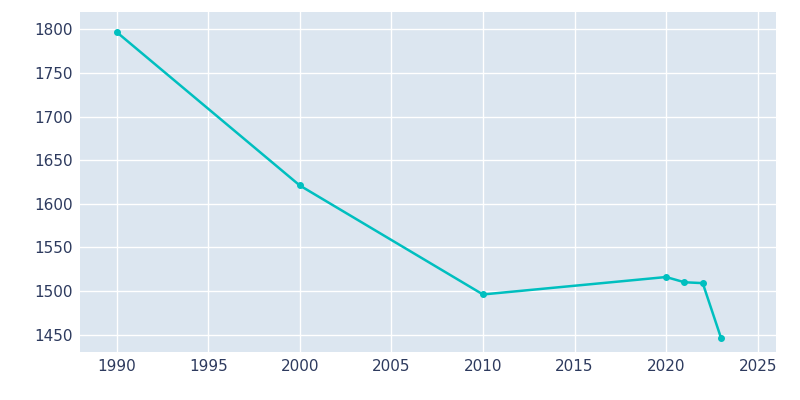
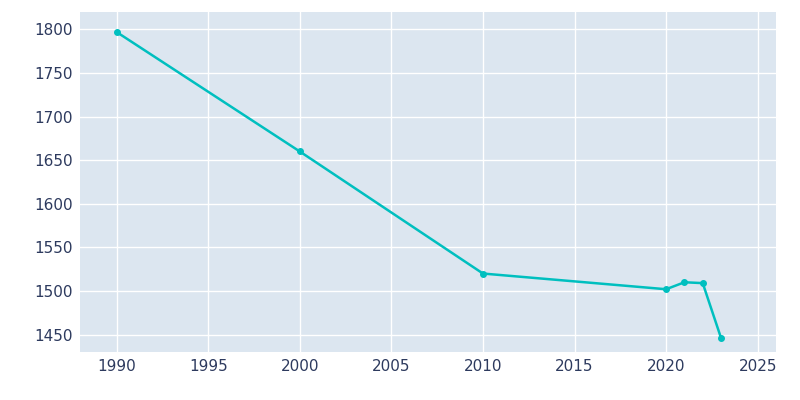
2000: 1621 -> 1660
2010: 1496 -> 1520
2020: 1516 -> 1502
